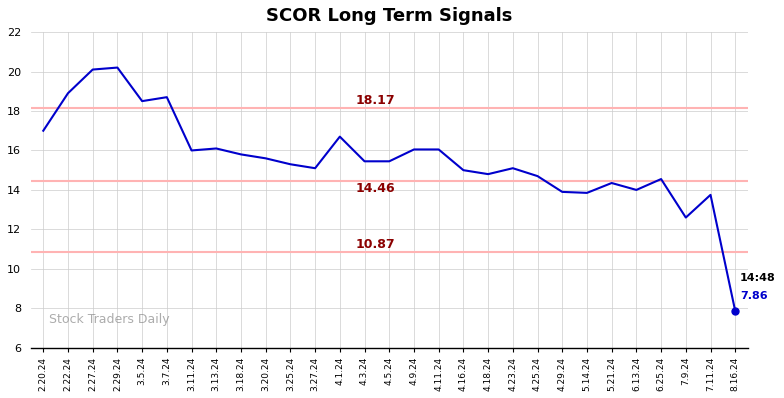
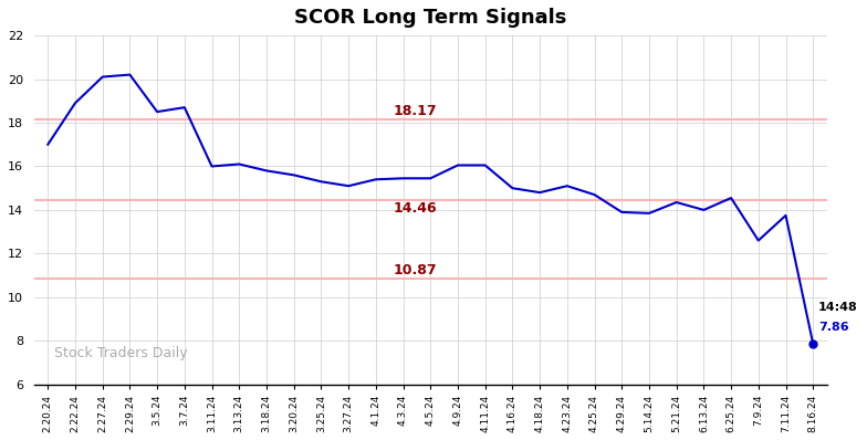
4.1.24: 16.7 -> 15.4
